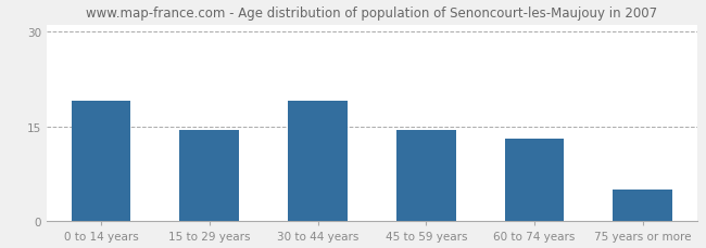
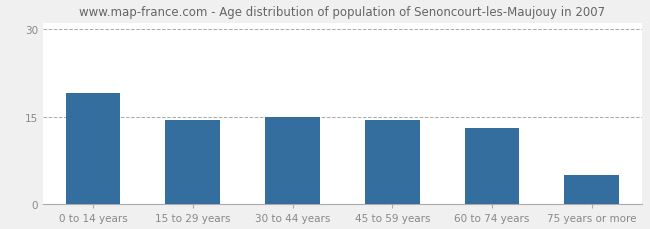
30 to 44 years: 19.0 -> 15.0
